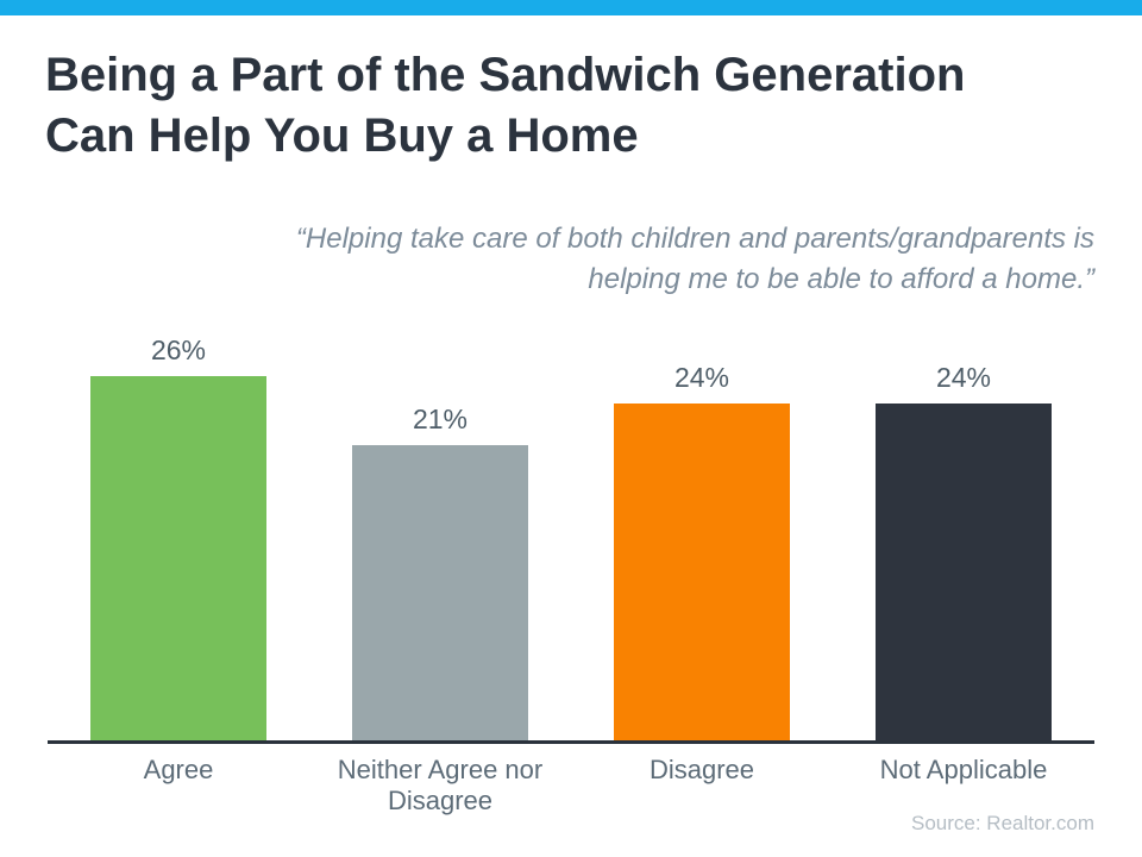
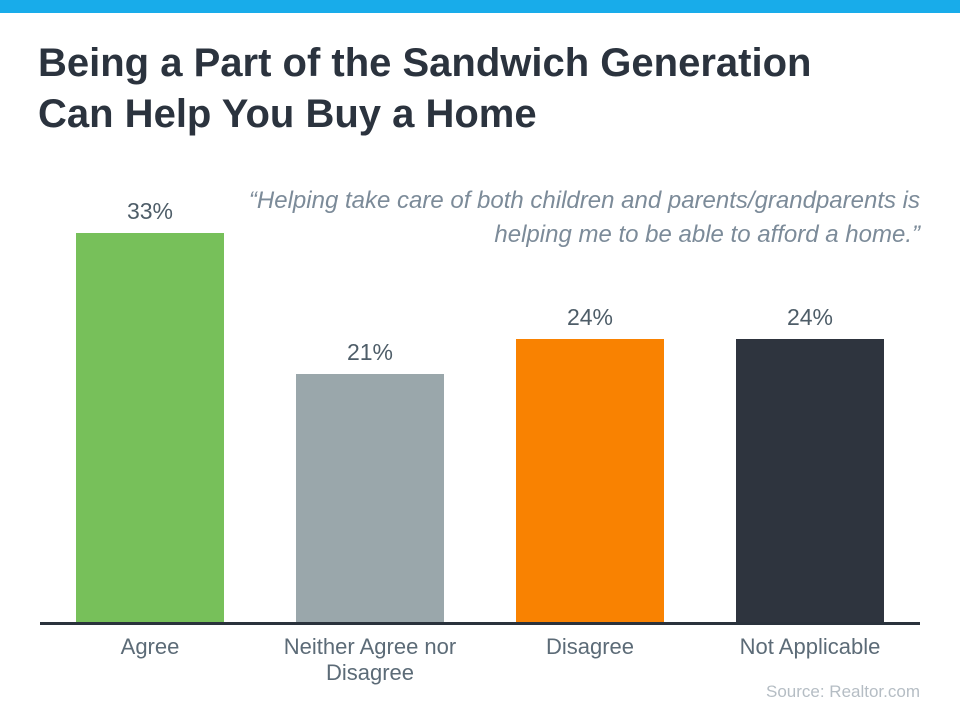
Agree: 26% -> 33%
